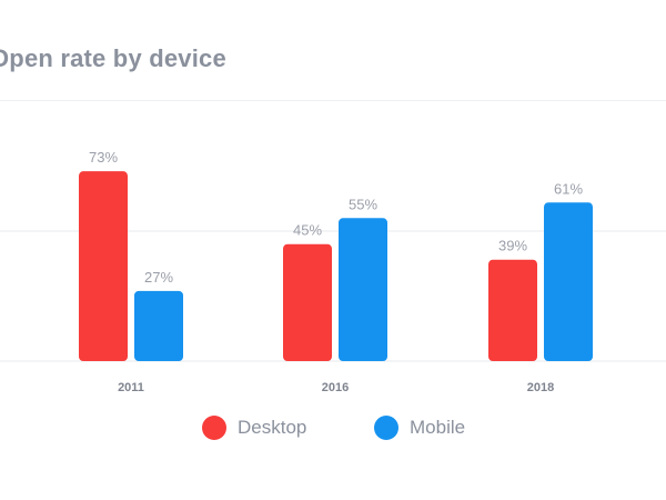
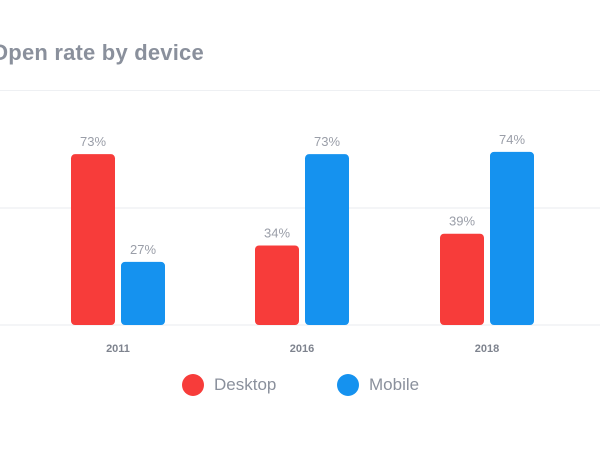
Desktop/2016: 45% -> 34%
Mobile/2016: 55% -> 73%
Mobile/2018: 61% -> 74%
